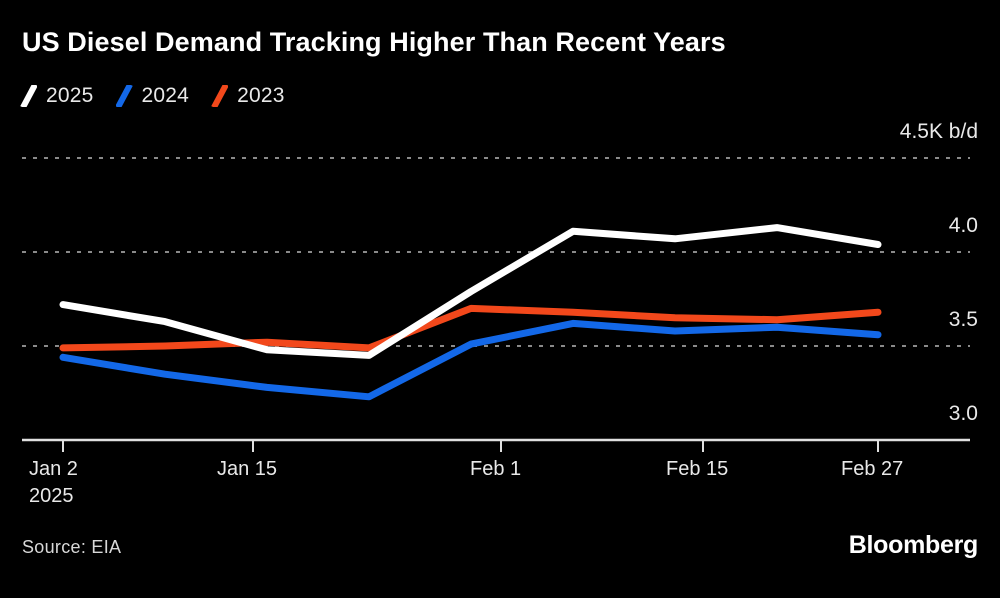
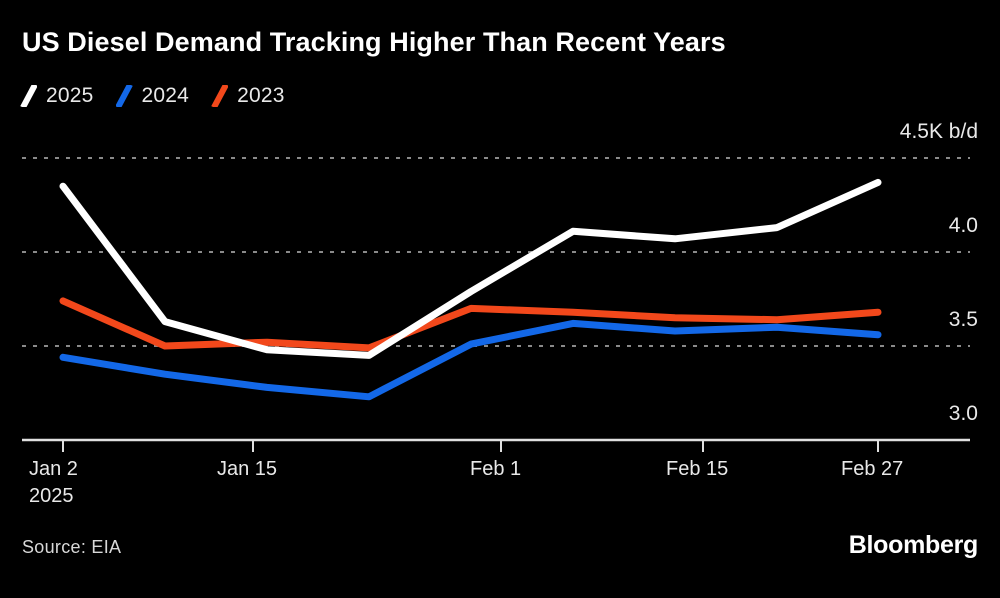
2025/Jan 2: 3.72 -> 4.35
2023/Jan 2: 3.49 -> 3.74
2025/Feb 27: 4.04 -> 4.37
